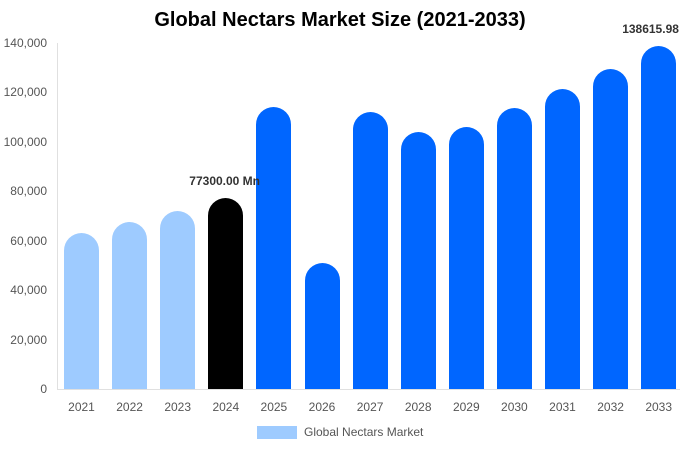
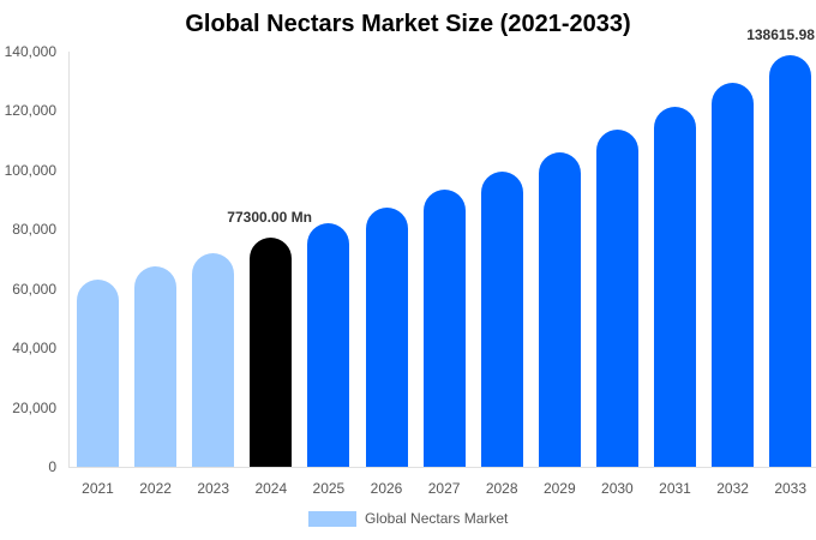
2025: 114000 -> 82000
2026: 51000 -> 88000
2027: 112000 -> 93000
2028: 104000 -> 99000
